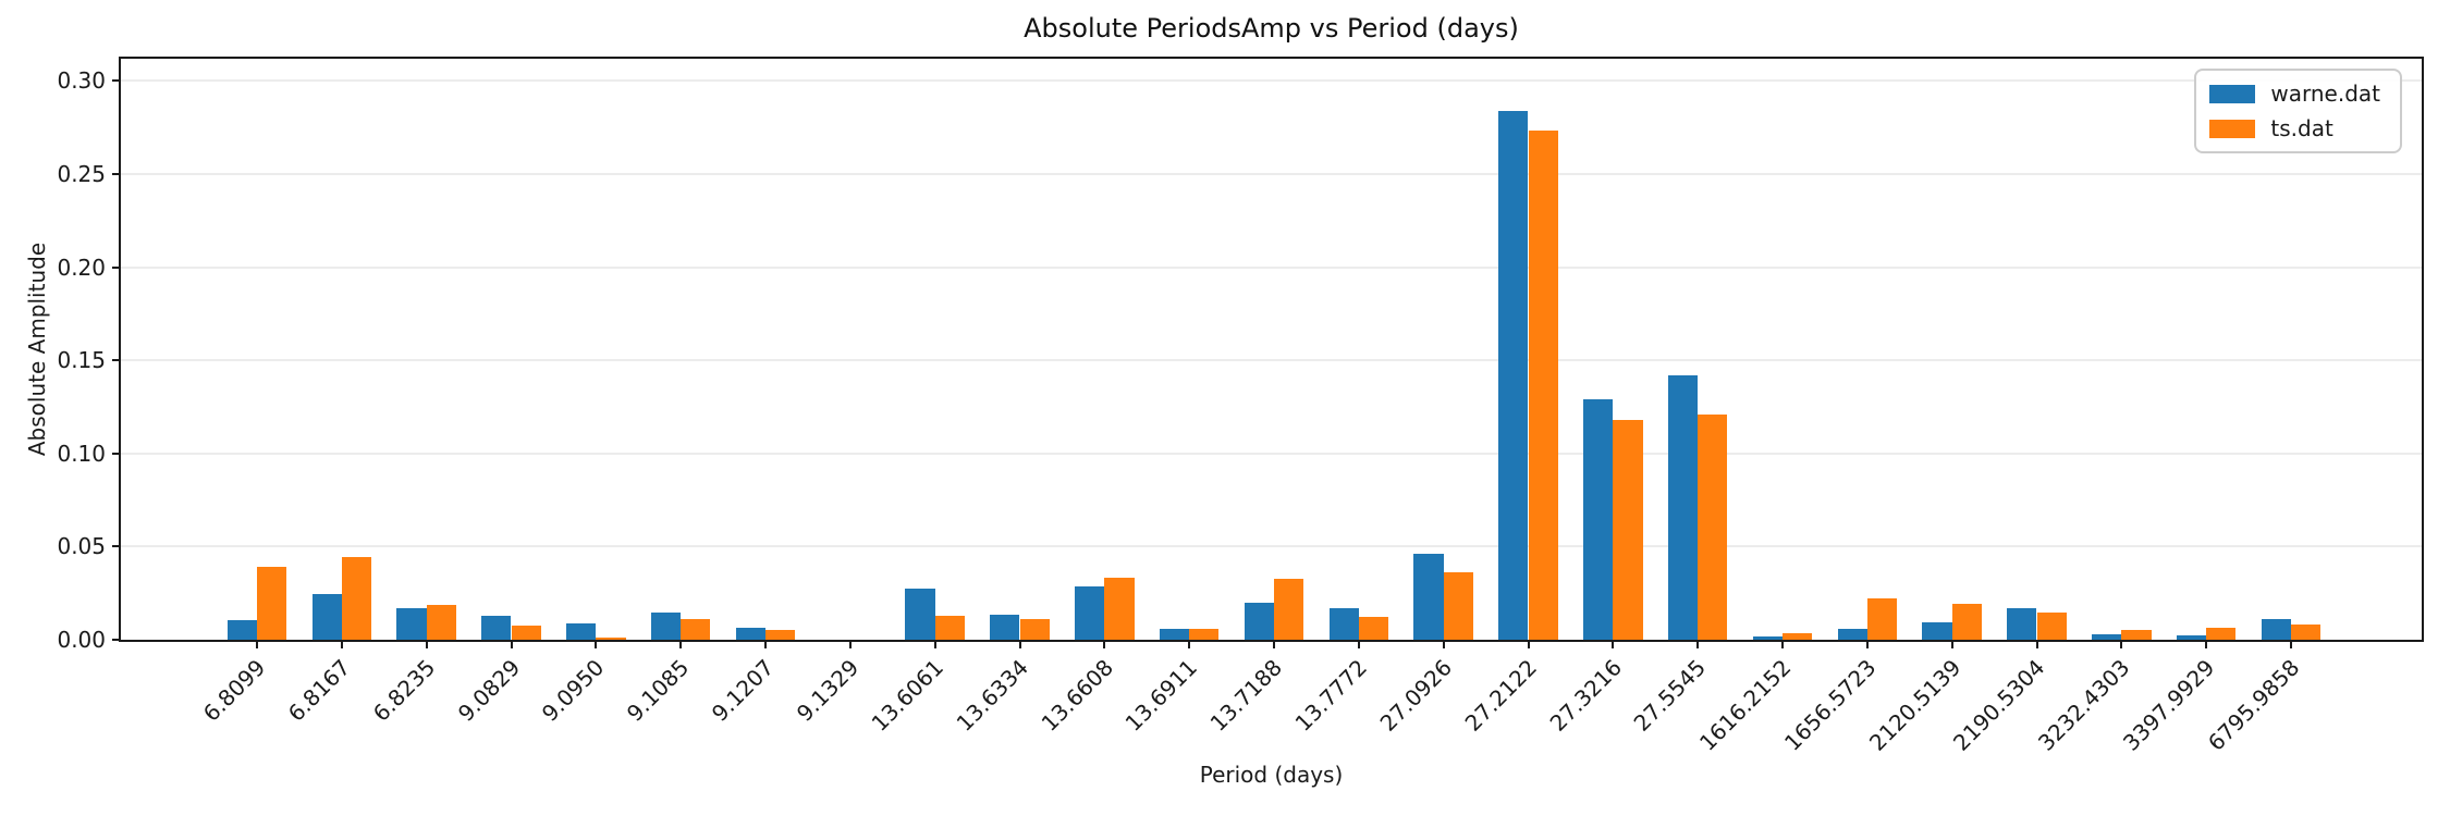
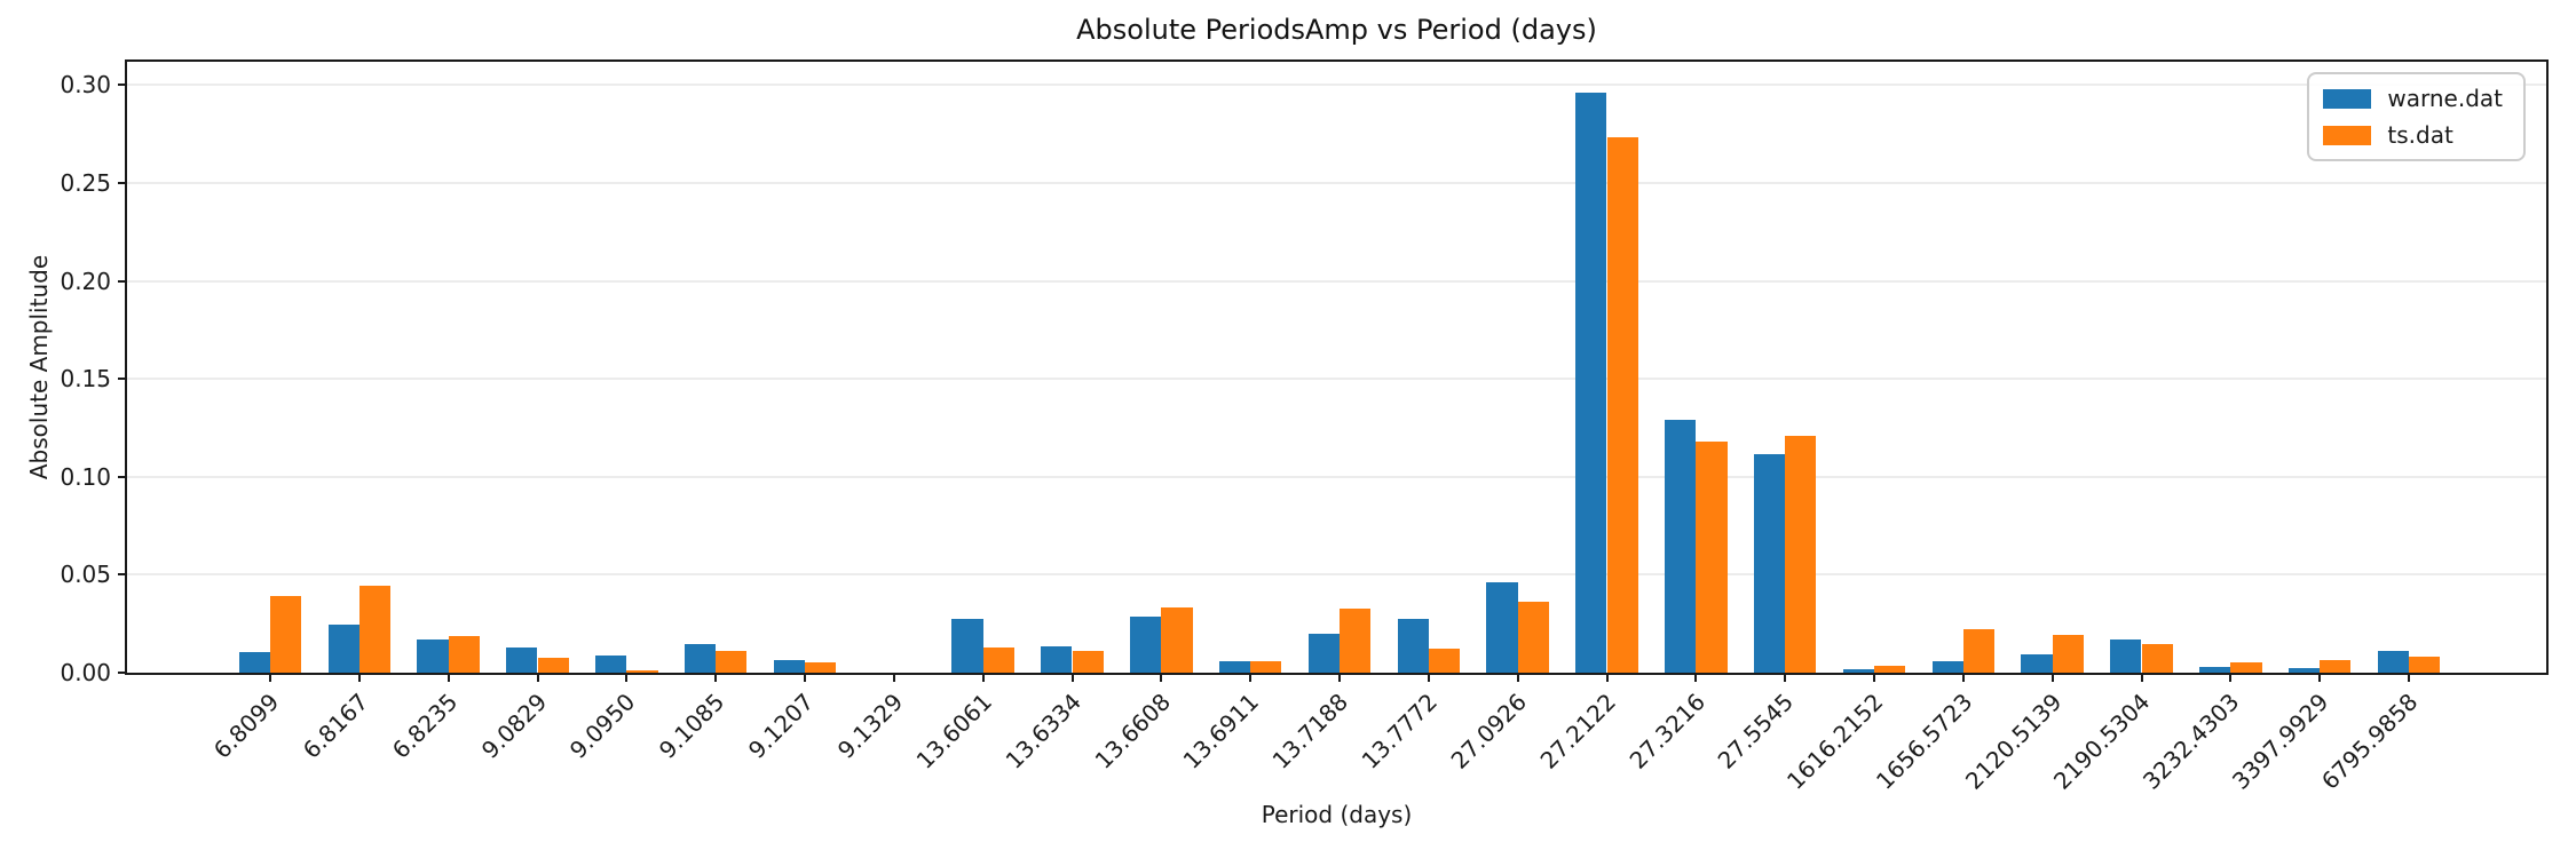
warne.dat/13.7772: 0.017 -> 0.027
warne.dat/27.2122: 0.284 -> 0.296
warne.dat/27.5545: 0.142 -> 0.111
